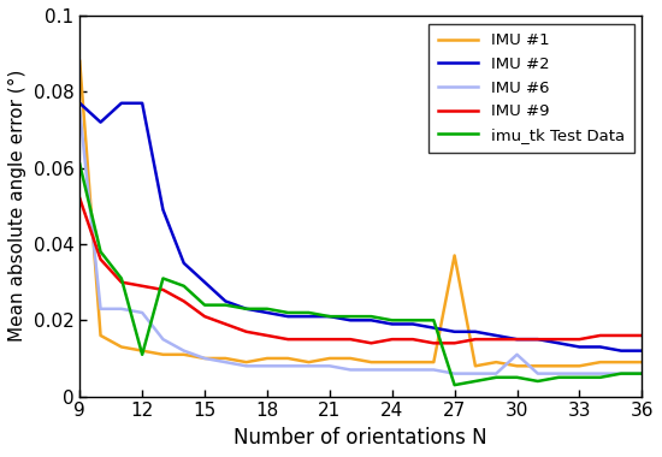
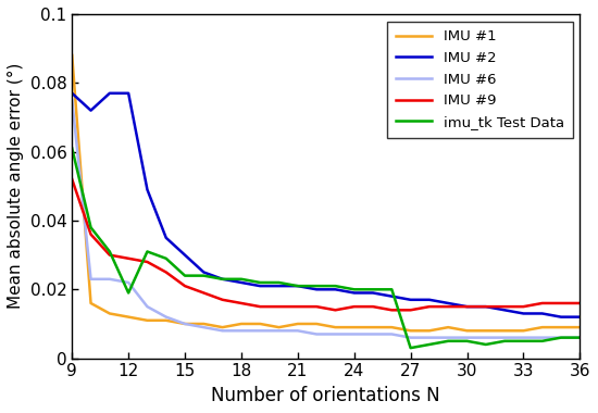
imu_tk Test Data/12: 0.011 -> 0.019
IMU #1/27: 0.037 -> 0.008
IMU #6/30: 0.011 -> 0.006
